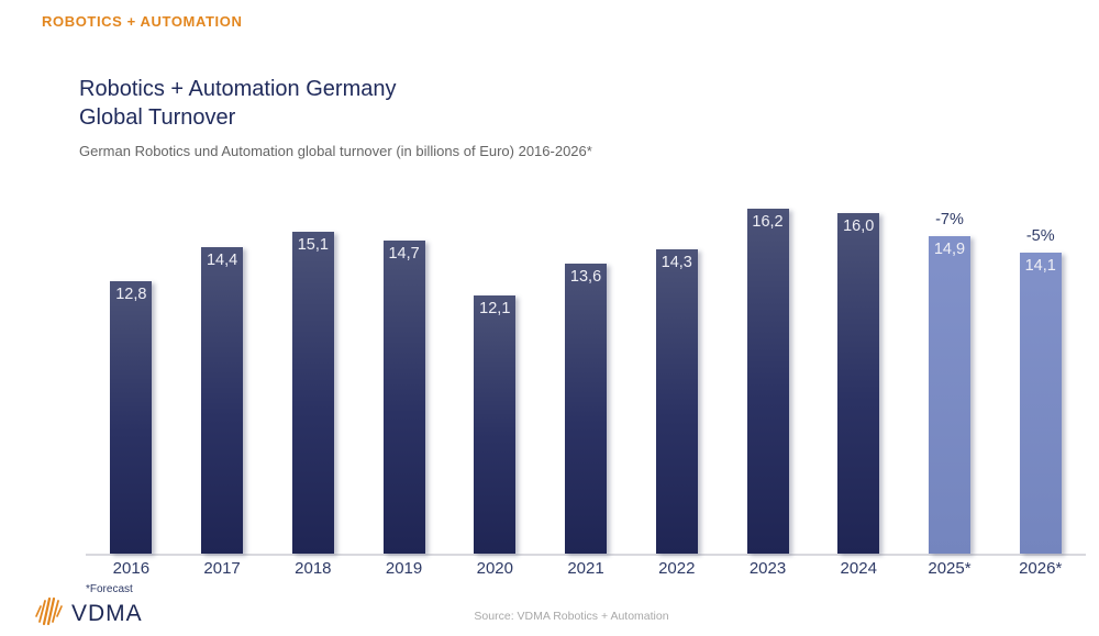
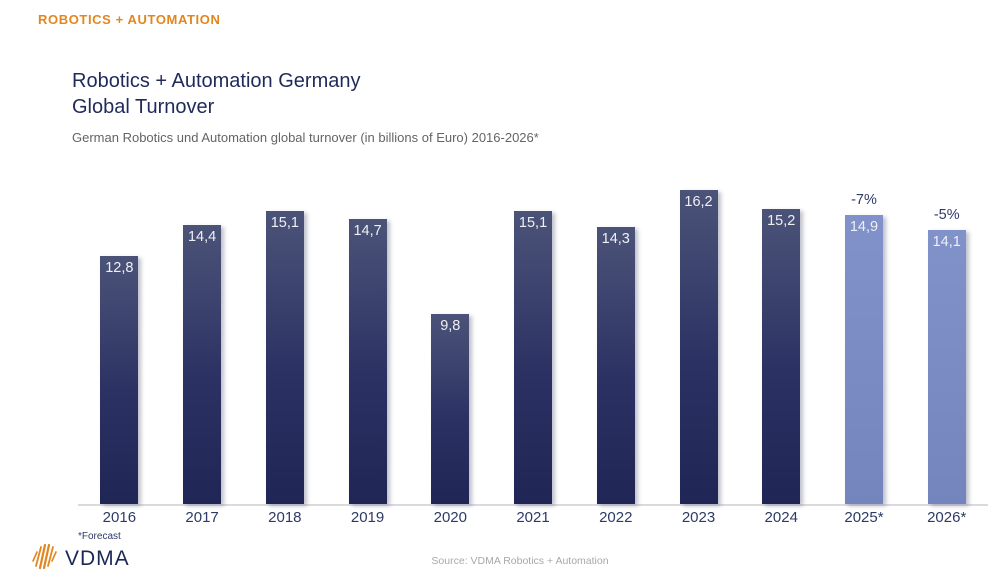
2020: 12,1 -> 9,8
2021: 13,6 -> 15,1
2024: 16,0 -> 15,2
